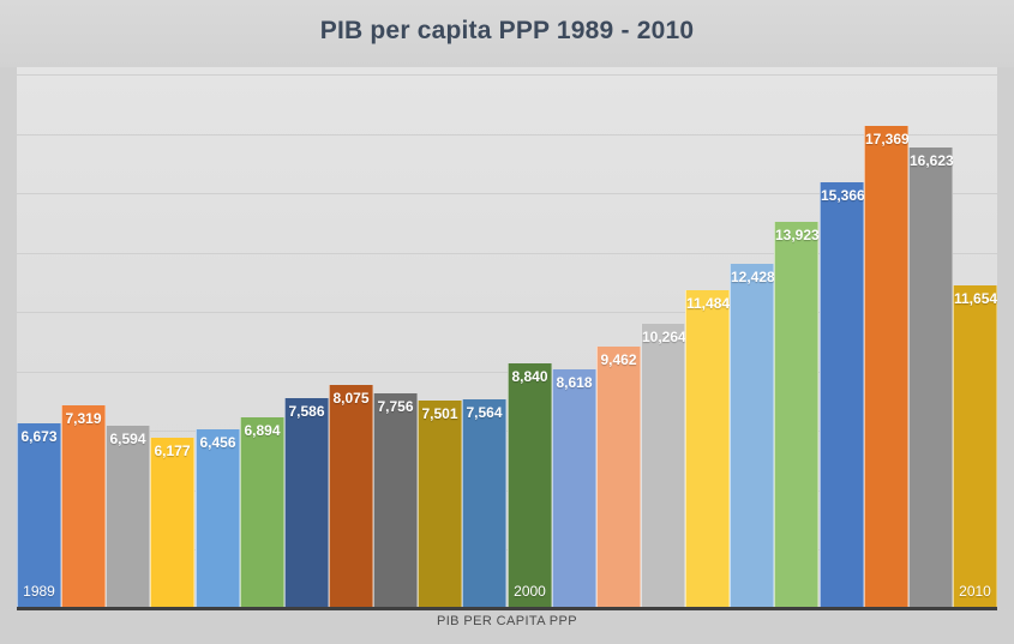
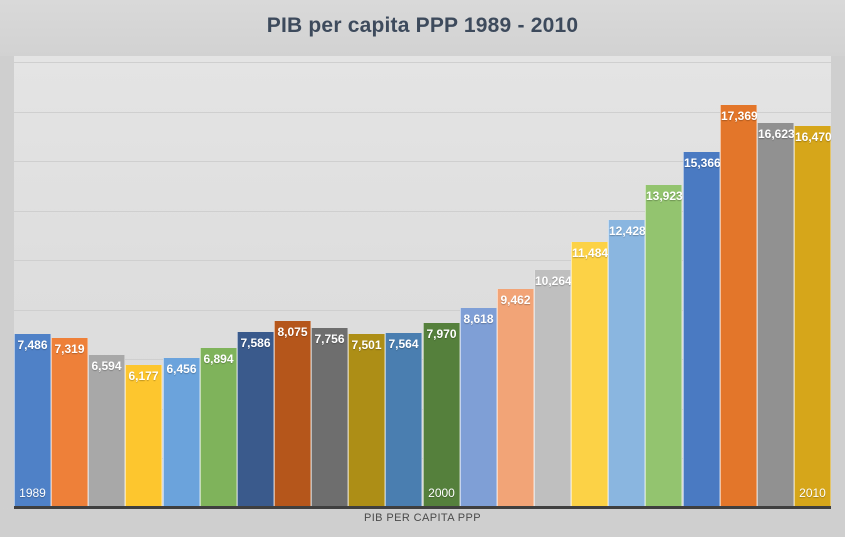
1989: 6,673 -> 7,486
2000: 8,840 -> 7,970
2010: 11,654 -> 16,470
